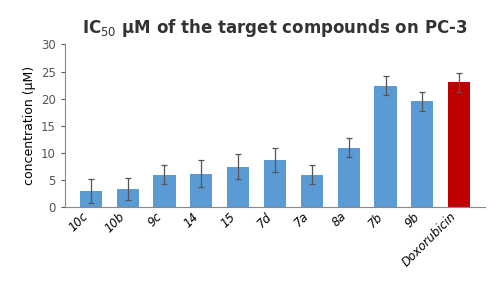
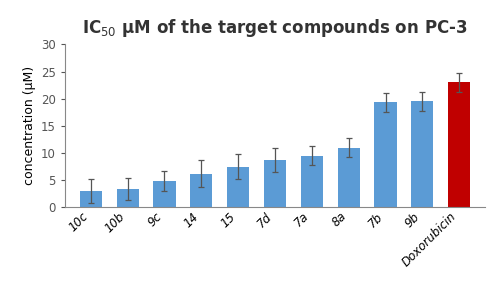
9c: 6.0 -> 4.8
7a: 6.0 -> 9.5
7b: 22.4 -> 19.3
